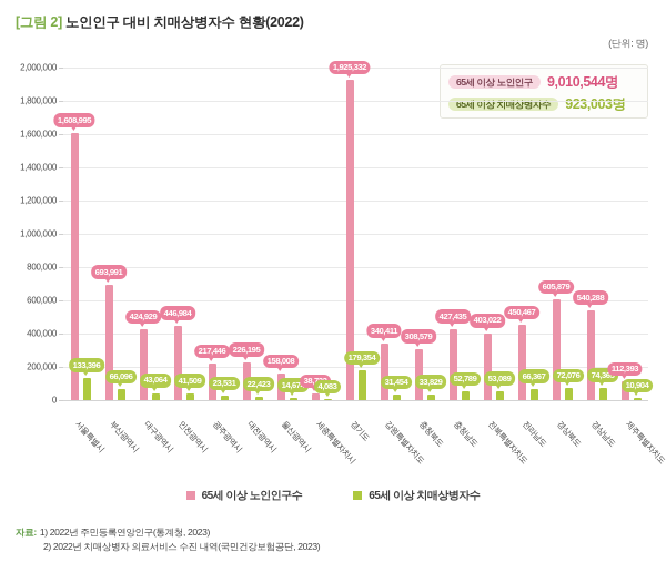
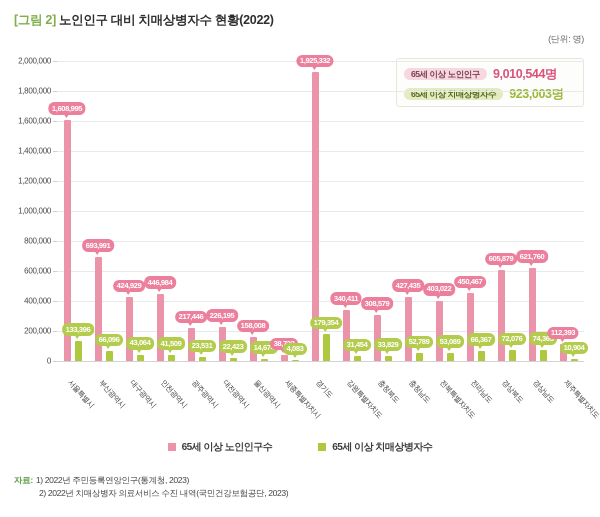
65세 이상 노인인구수/경상남도: 540,288 -> 621,760
